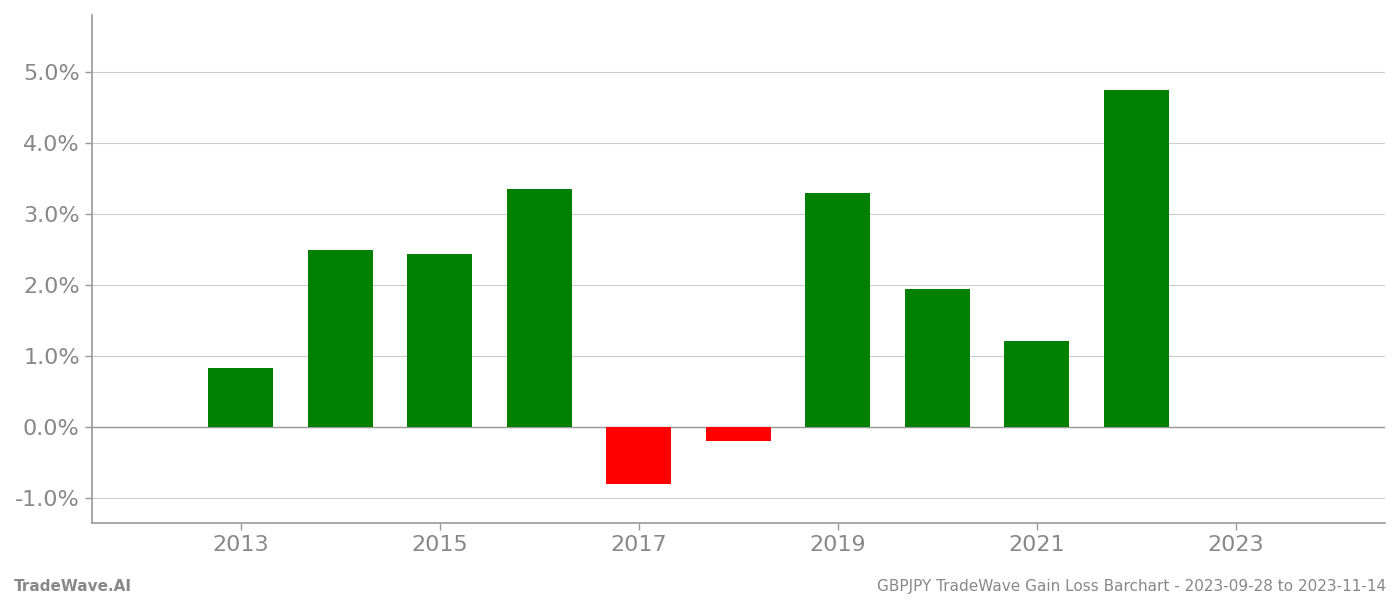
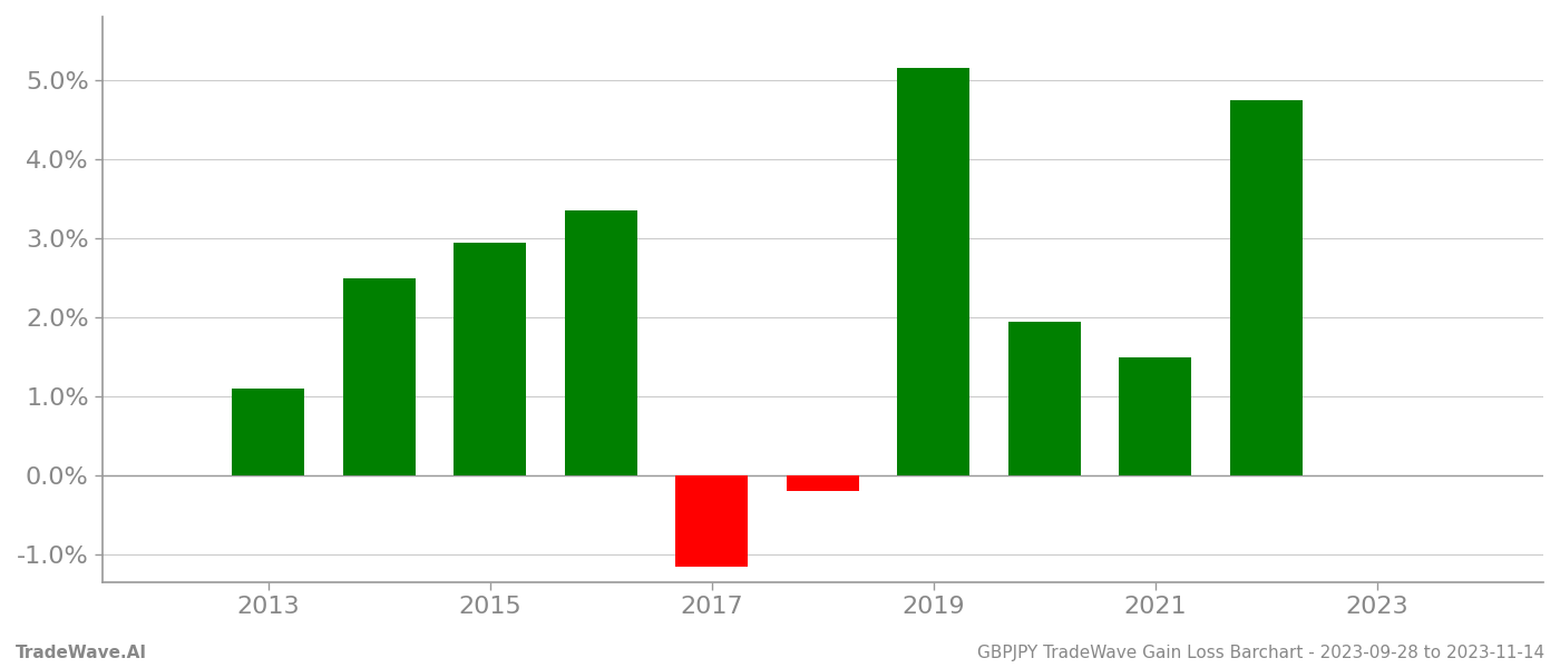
2013: 0.84% -> 1.10%
2015: 2.44% -> 2.95%
2017: -0.80% -> -1.15%
2019: 3.30% -> 5.15%
2021: 1.22% -> 1.50%
